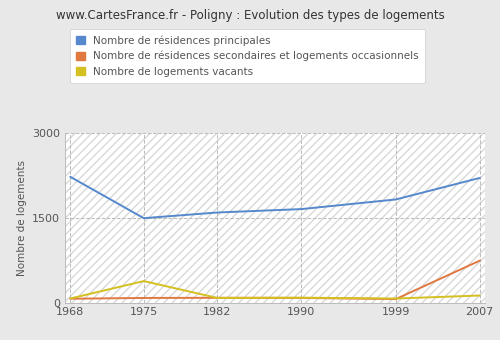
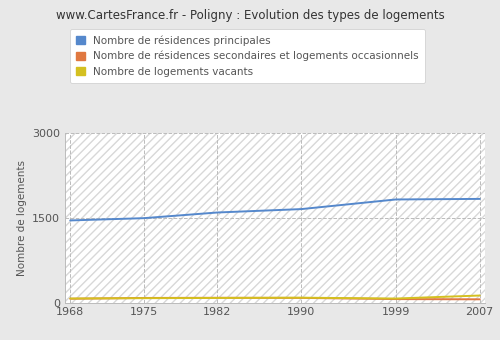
Nombre de résidences principales/1968: 2220 -> 1450
Nombre de logements vacants/1975: 380 -> 80
Nombre de résidences principales/2007: 2200 -> 1830
Nombre de résidences secondaires et logements occasionnels/2007: 740 -> 60
